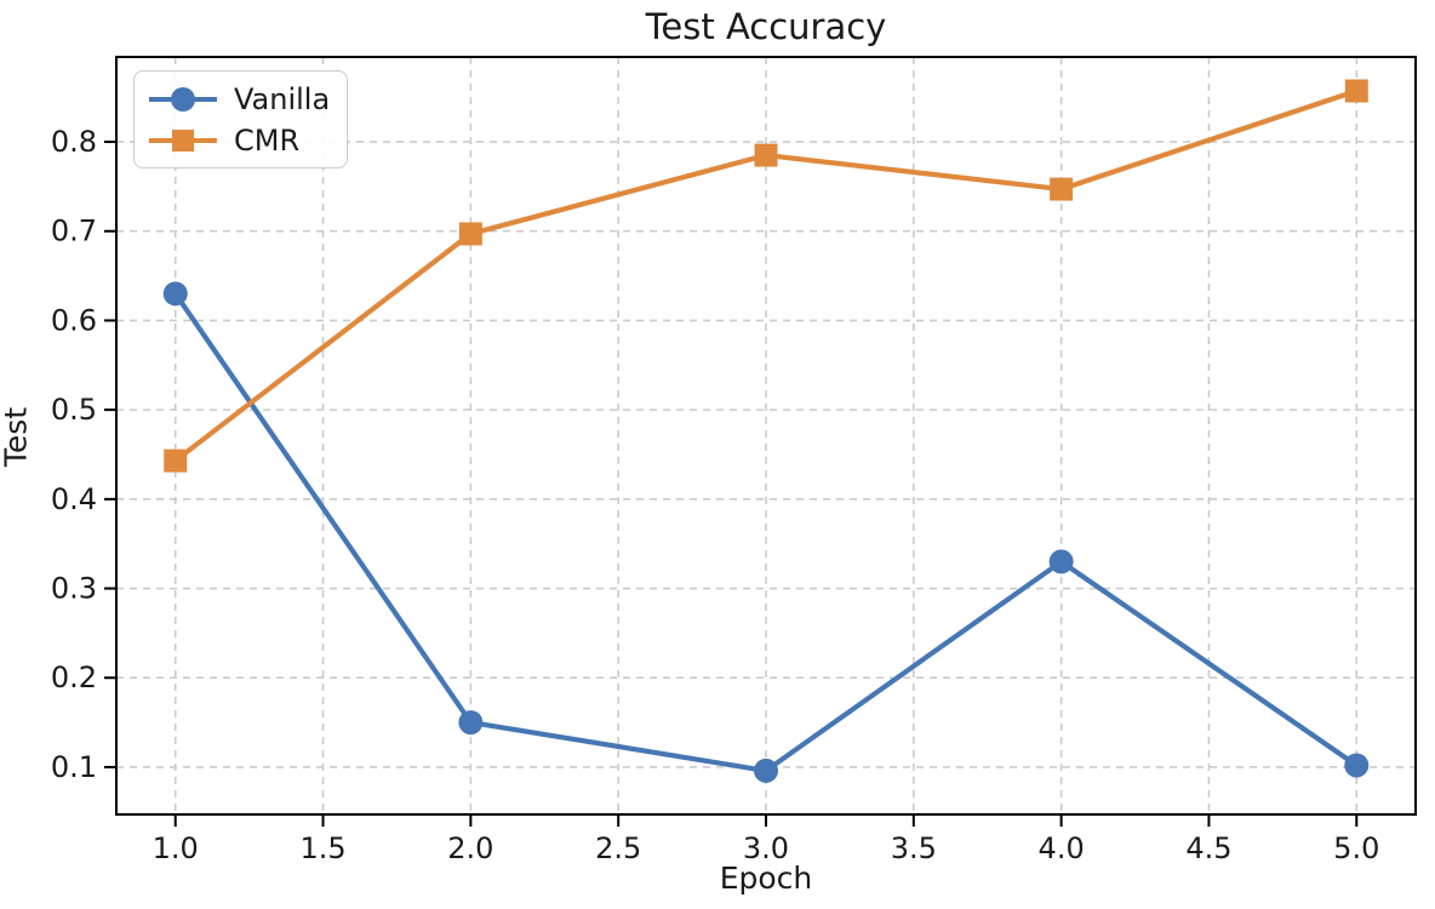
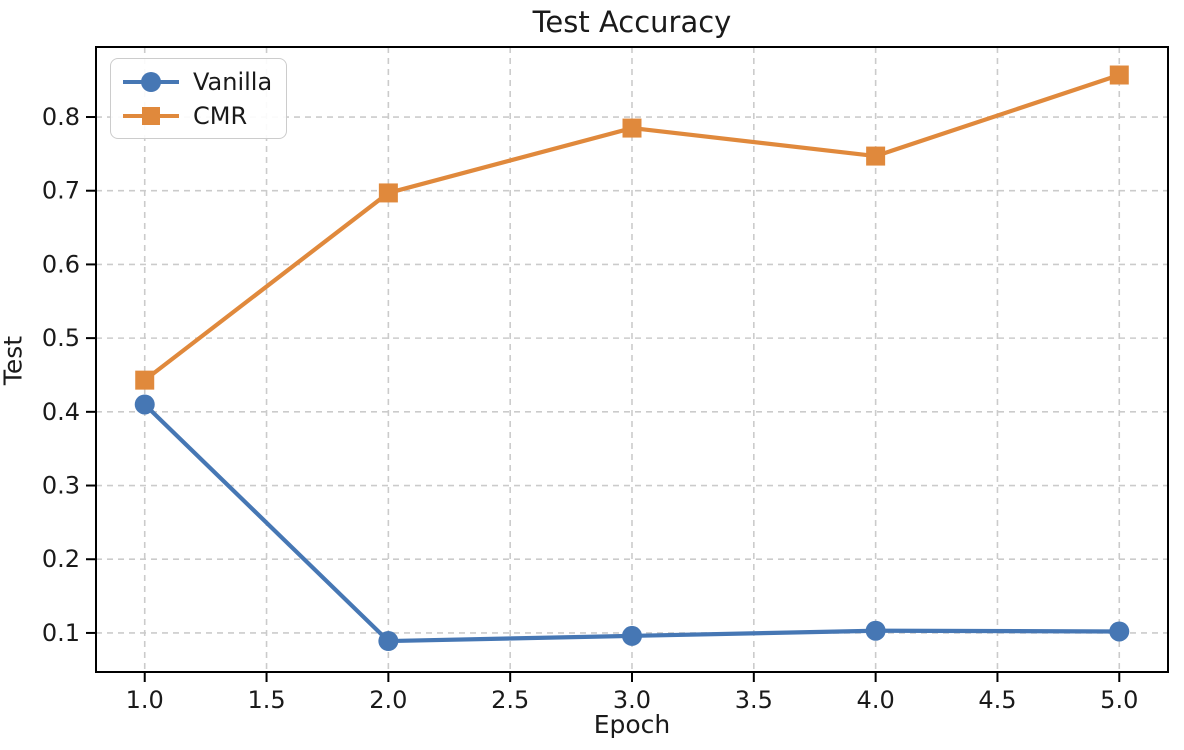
Vanilla/1.0: 0.63 -> 0.41
Vanilla/2.0: 0.15 -> 0.09
Vanilla/4.0: 0.33 -> 0.10
